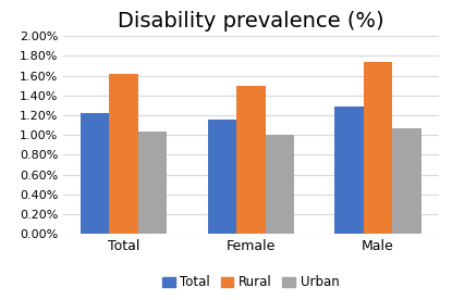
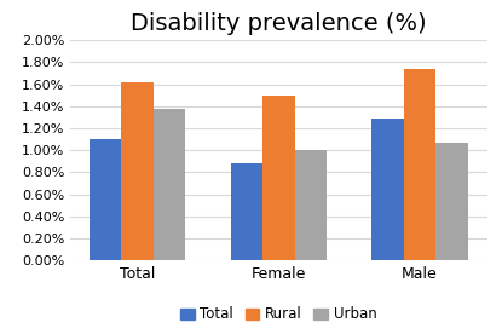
Total/Total: 1.22% -> 1.10%
Urban/Total: 1.03% -> 1.38%
Total/Female: 1.16% -> 0.88%
